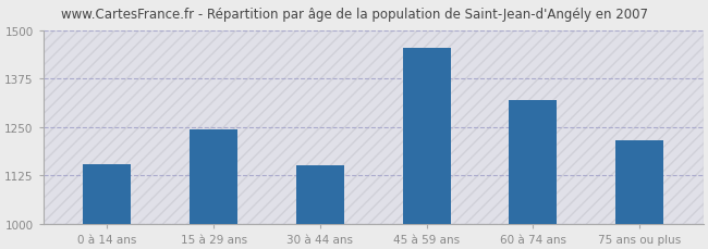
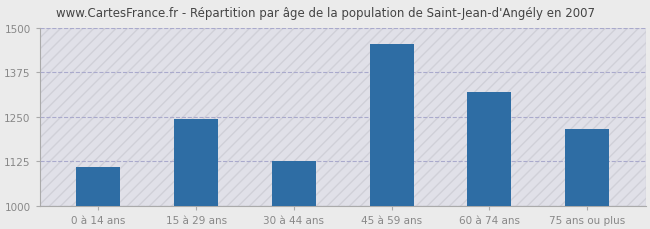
0 à 14 ans: 1155 -> 1110
30 à 44 ans: 1150 -> 1125
